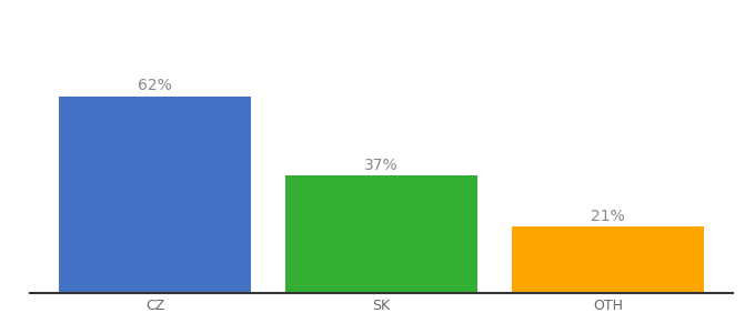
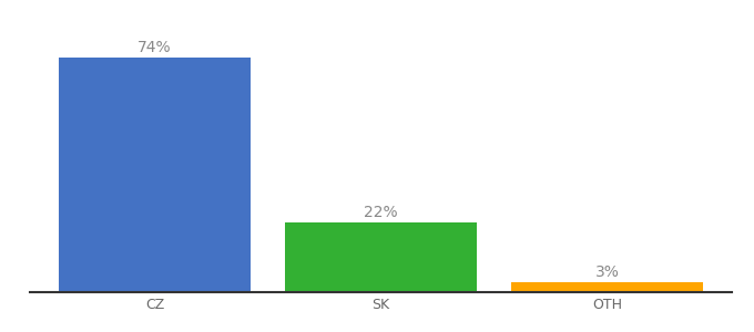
CZ: 62% -> 74%
SK: 37% -> 22%
OTH: 21% -> 3%
